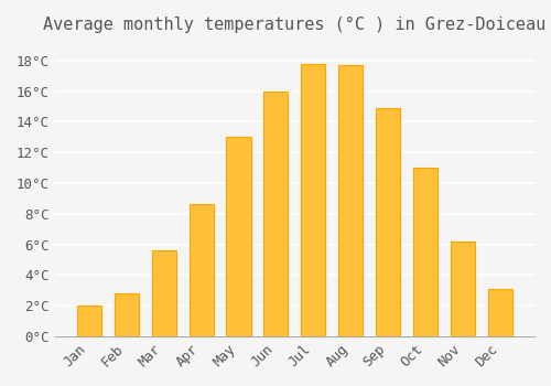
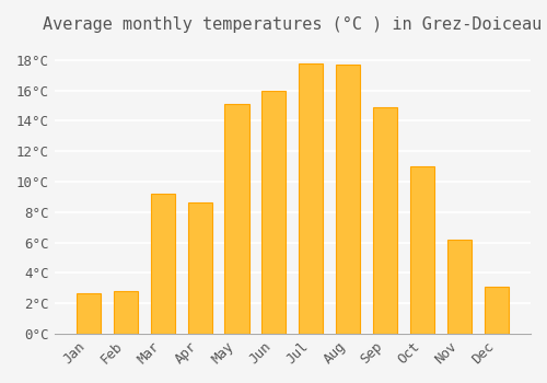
Jan: 2.0°C -> 2.7°C
Mar: 5.6°C -> 9.2°C
May: 13.0°C -> 15.1°C
